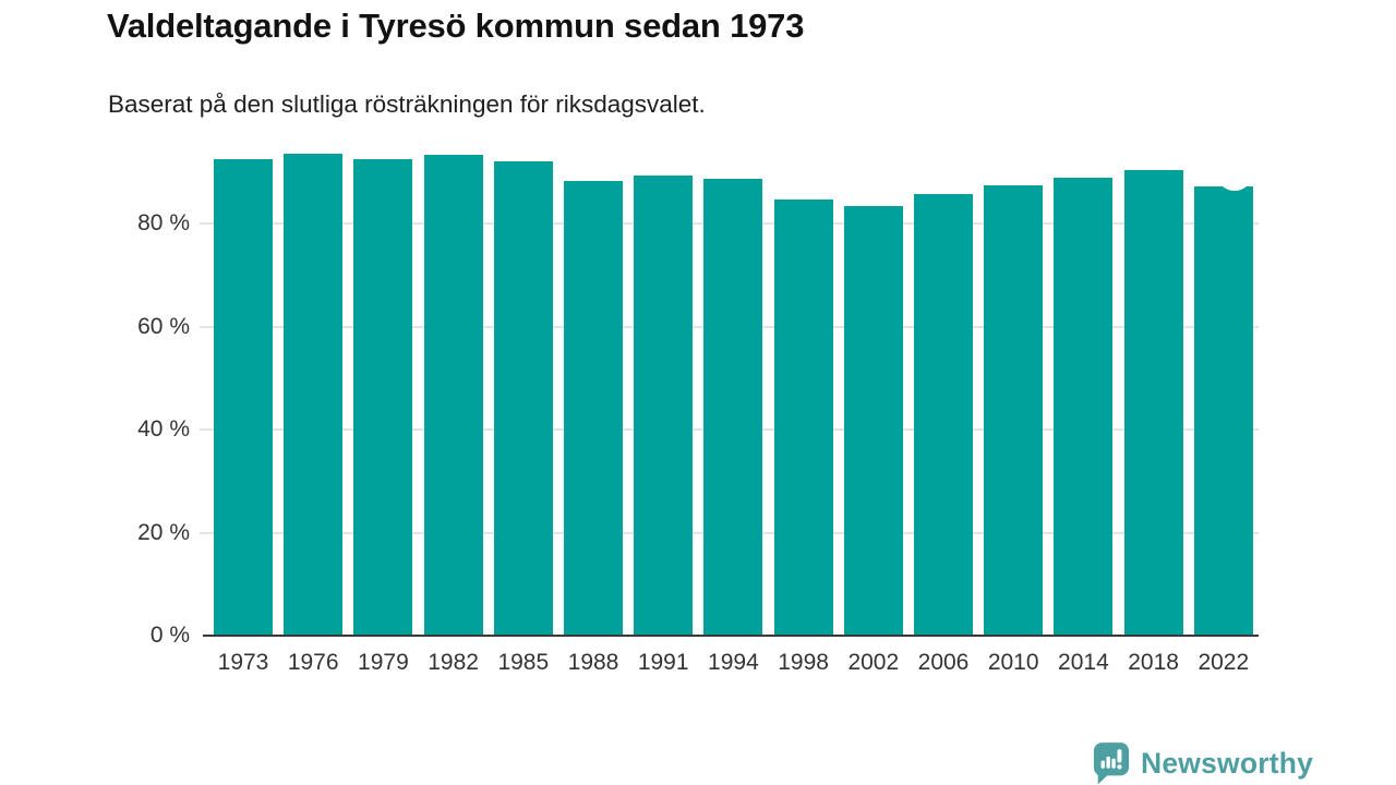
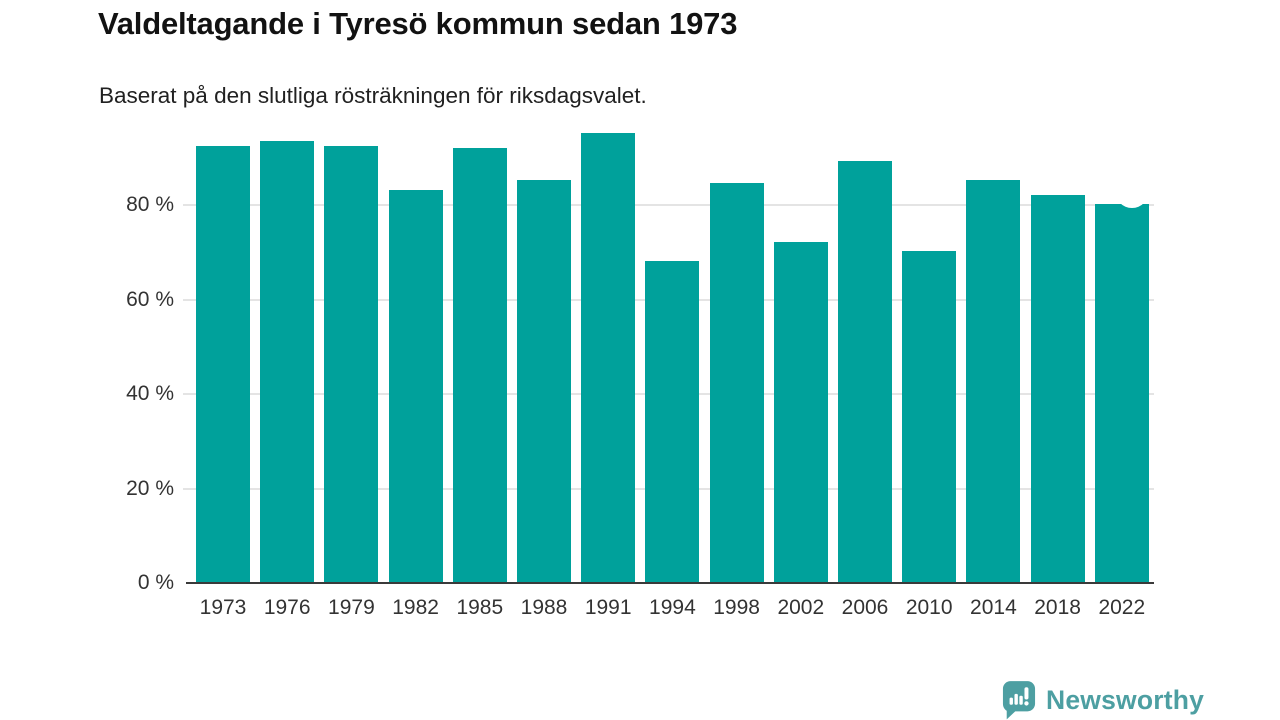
1982: 93% -> 83%
1988: 88% -> 85%
1991: 89% -> 95%
1994: 88% -> 68%
2002: 83% -> 72%
2006: 86% -> 89%
2010: 87% -> 70%
2014: 89% -> 85%
2018: 90% -> 82%
2022: 87% -> 80%
